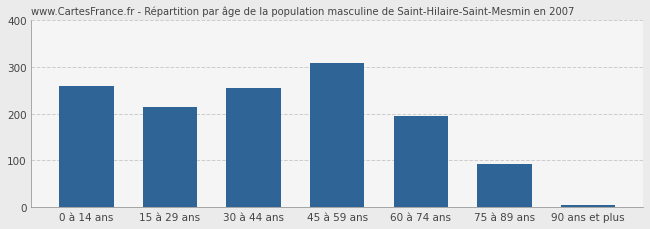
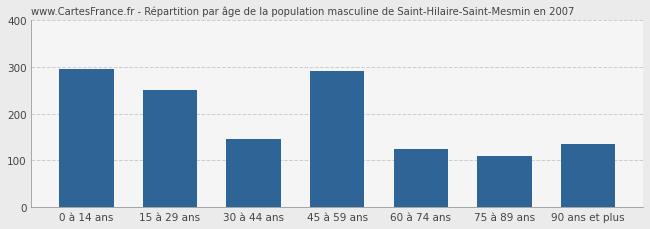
0 à 14 ans: 258 -> 295
15 à 29 ans: 215 -> 250
30 à 44 ans: 255 -> 145
45 à 59 ans: 308 -> 290
60 à 74 ans: 195 -> 125
75 à 89 ans: 92 -> 110
90 ans et plus: 5 -> 135
